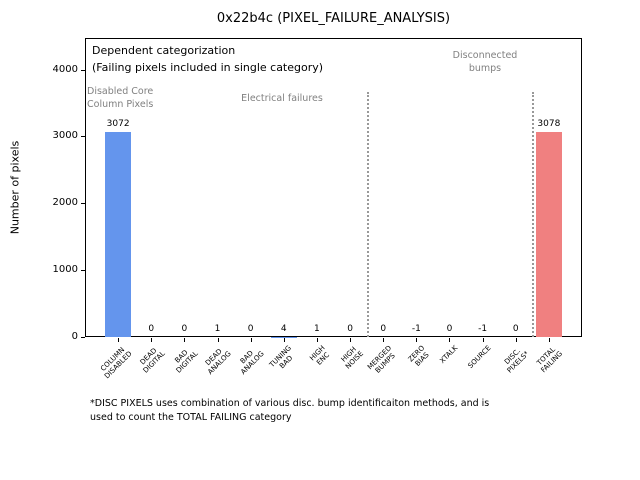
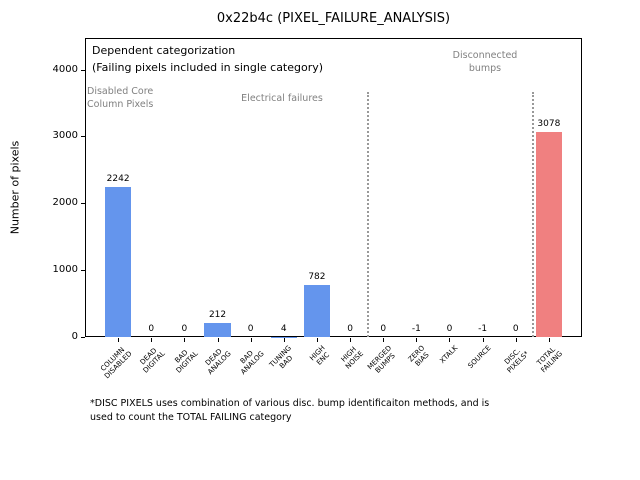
COLUMN DISABLED: 3072 -> 2242
DEAD ANALOG: 1 -> 212
HIGH ENC: 1 -> 782
